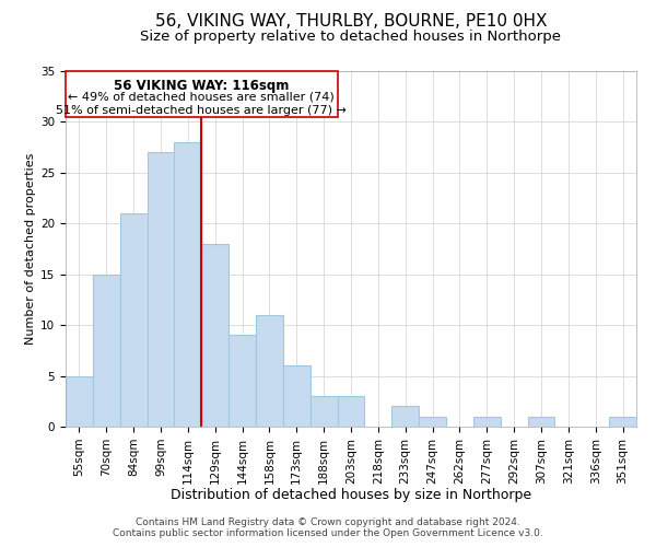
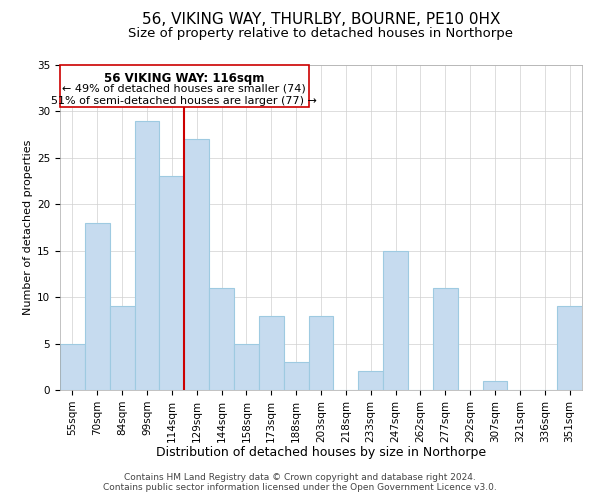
70sqm: 15 -> 18
84sqm: 21 -> 9
99sqm: 27 -> 29
114sqm: 28 -> 23
129sqm: 18 -> 27
144sqm: 9 -> 11
158sqm: 11 -> 5
173sqm: 6 -> 8
203sqm: 3 -> 8
247sqm: 1 -> 15
277sqm: 1 -> 11
351sqm: 1 -> 9
